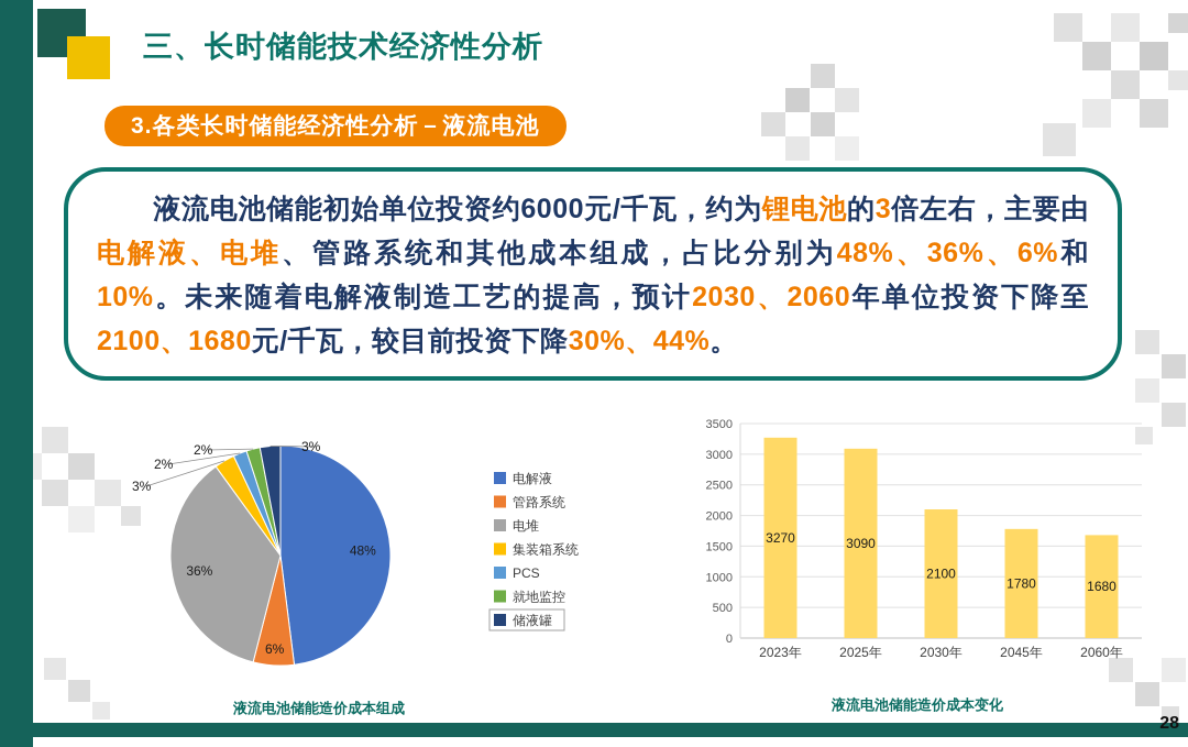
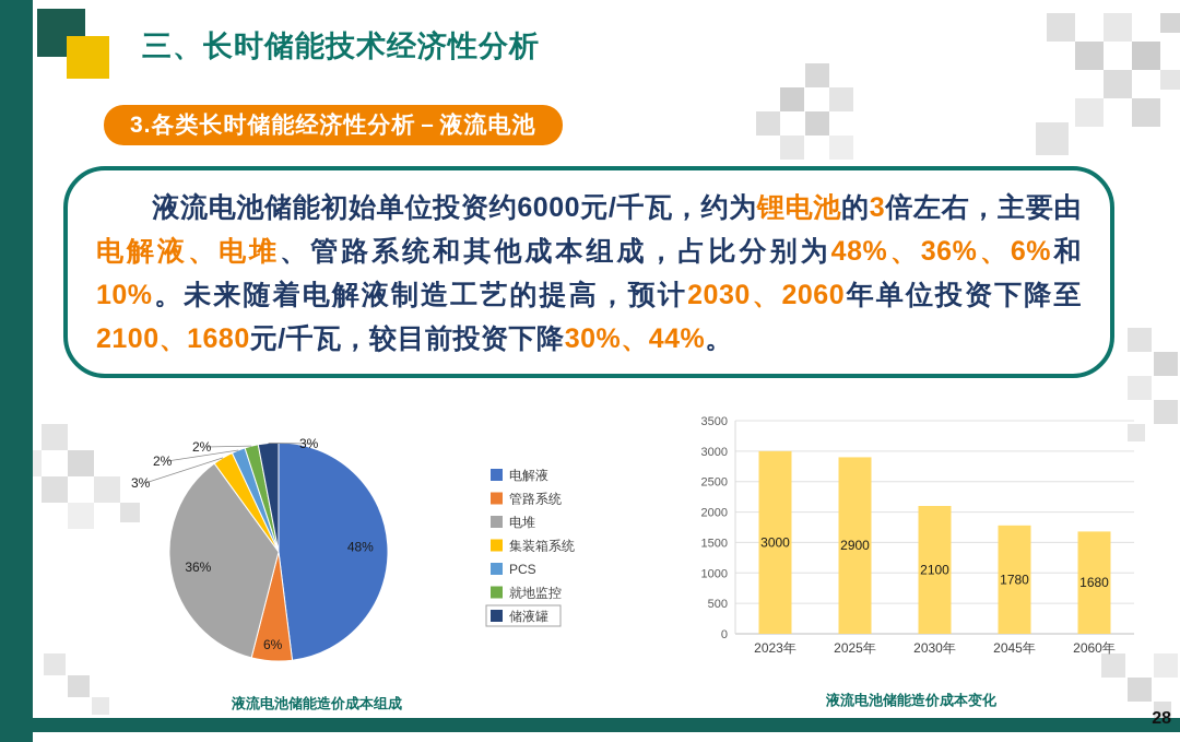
液流电池储能造价成本变化/2023年: 3270 -> 3000
液流电池储能造价成本变化/2025年: 3090 -> 2900
